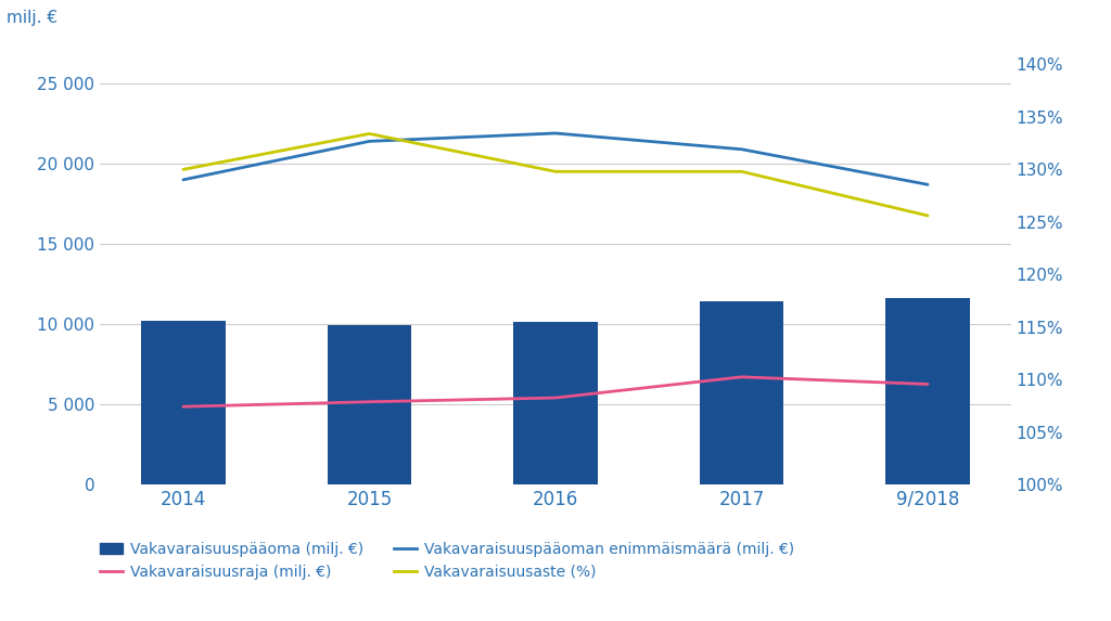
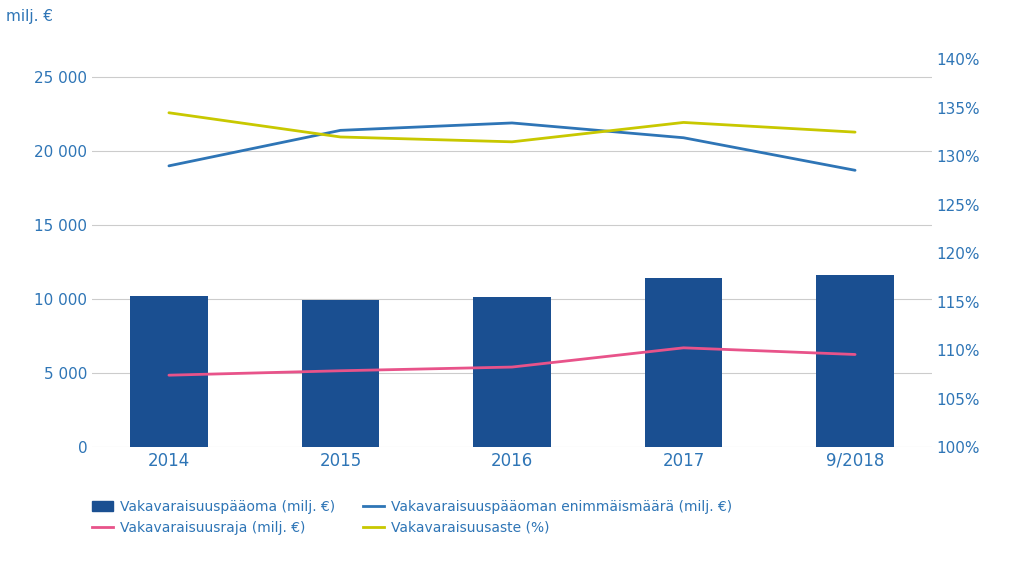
Vakavaraisuusaste (%)/2014: 130.0% -> 134.5%
Vakavaraisuusaste (%)/2015: 133.4% -> 132.0%
Vakavaraisuusaste (%)/2016: 129.8% -> 131.5%
Vakavaraisuusaste (%)/2017: 129.8% -> 133.5%
Vakavaraisuusaste (%)/9/2018: 125.6% -> 132.5%
